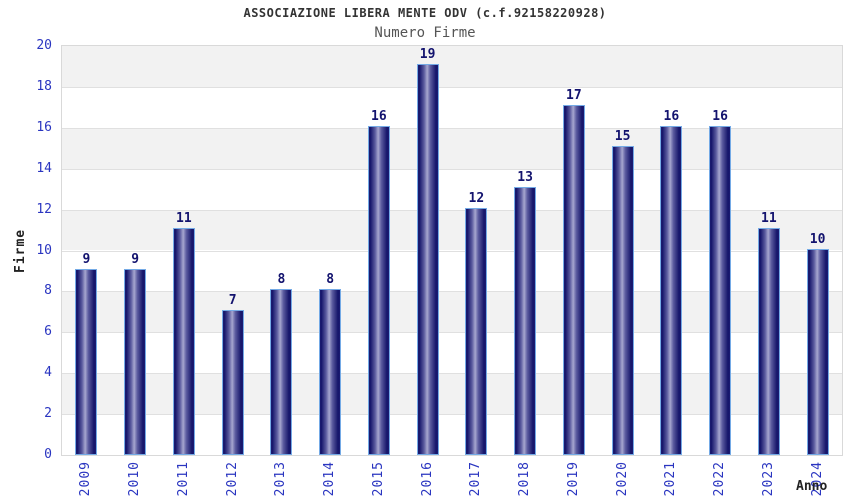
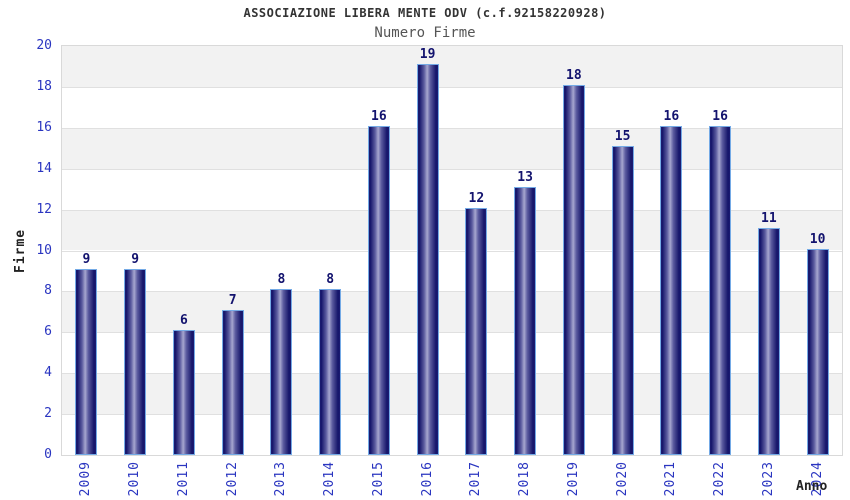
2011: 11 -> 6
2019: 17 -> 18
